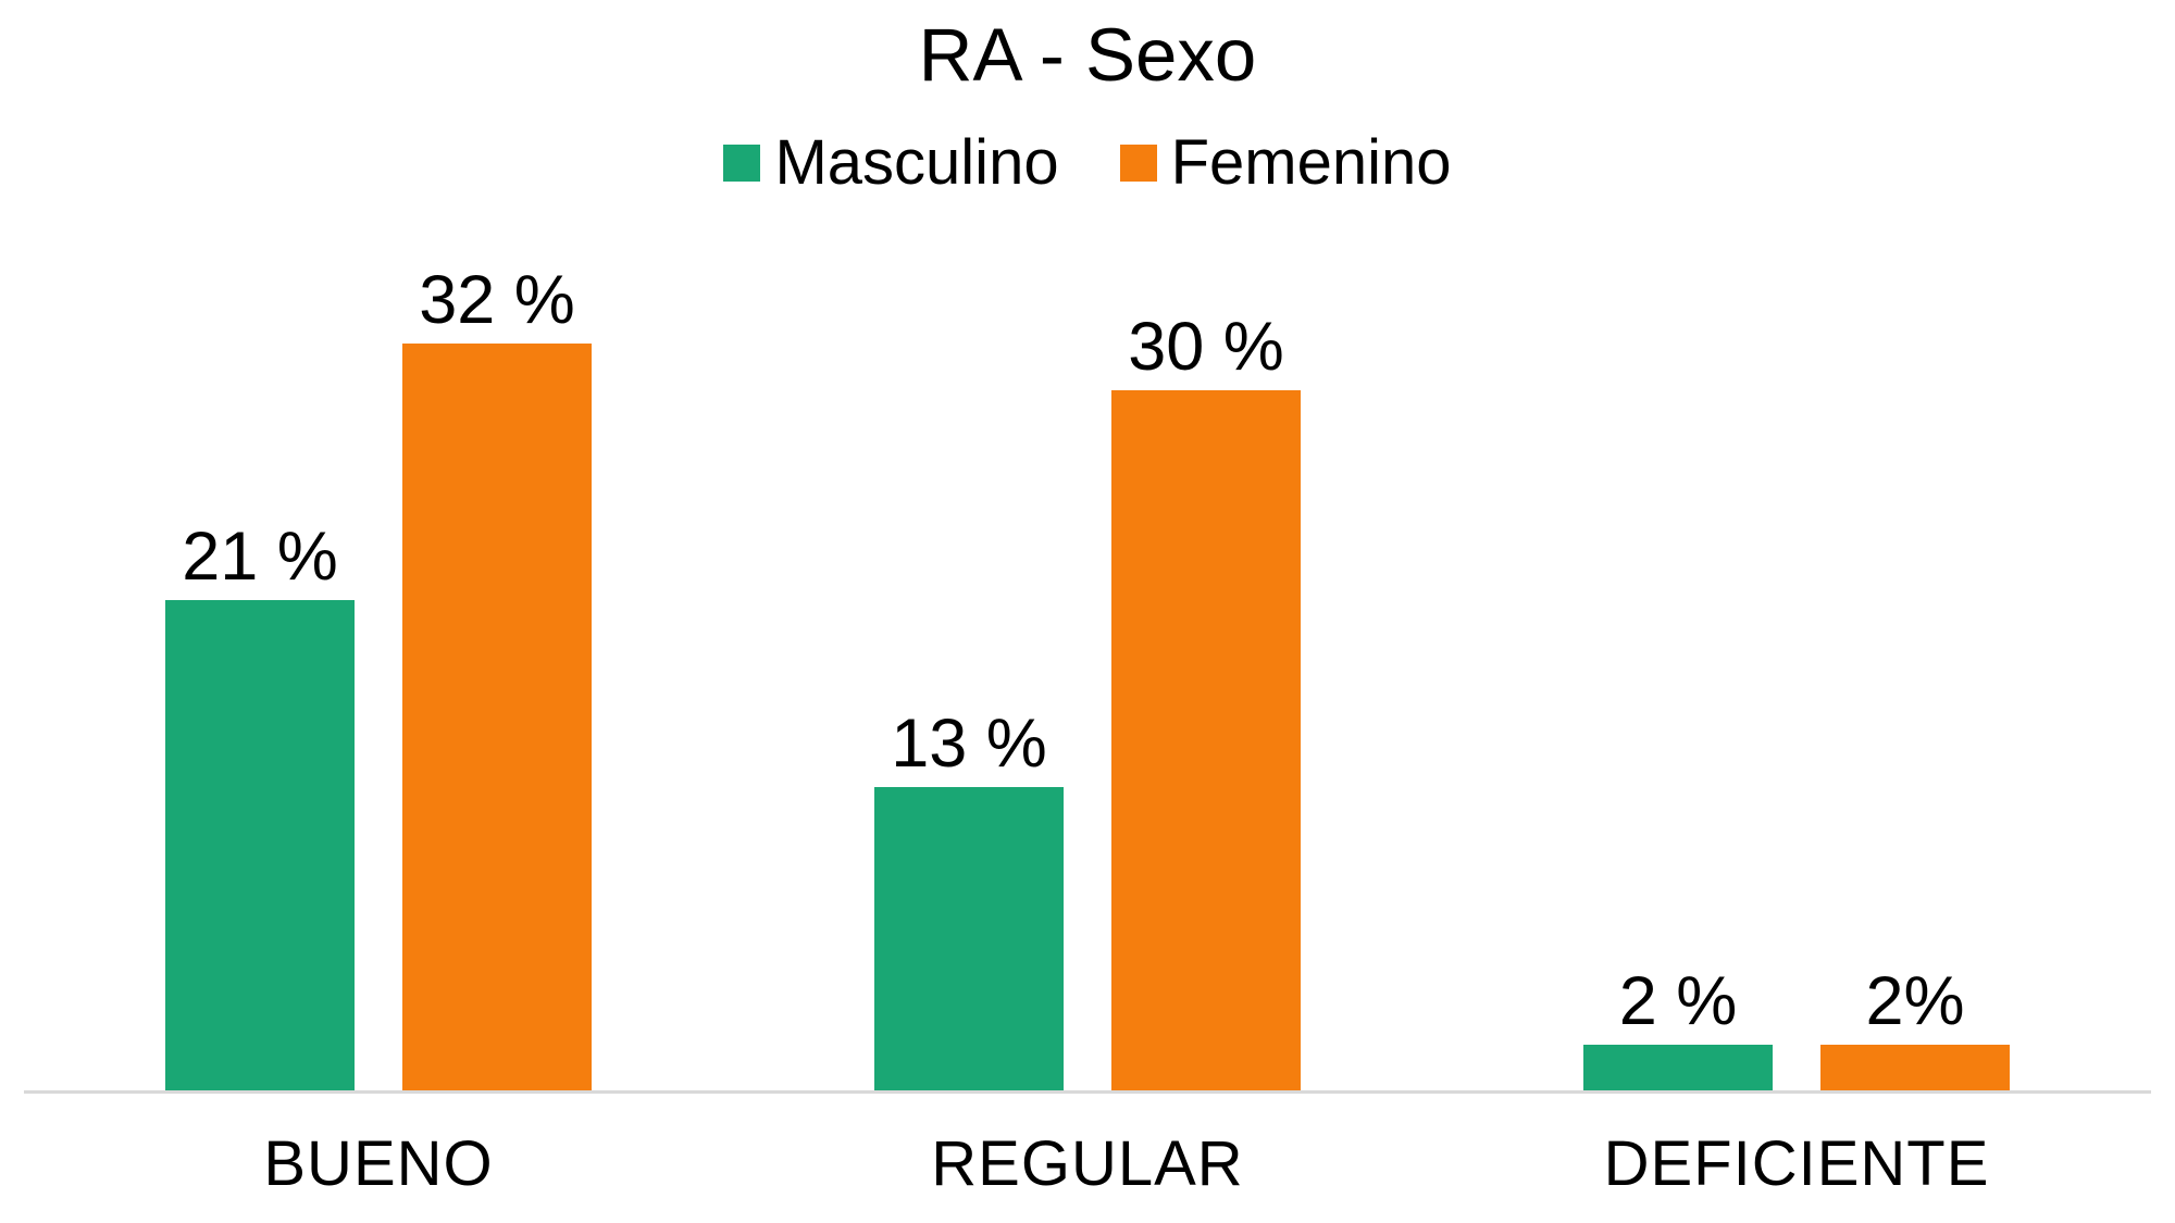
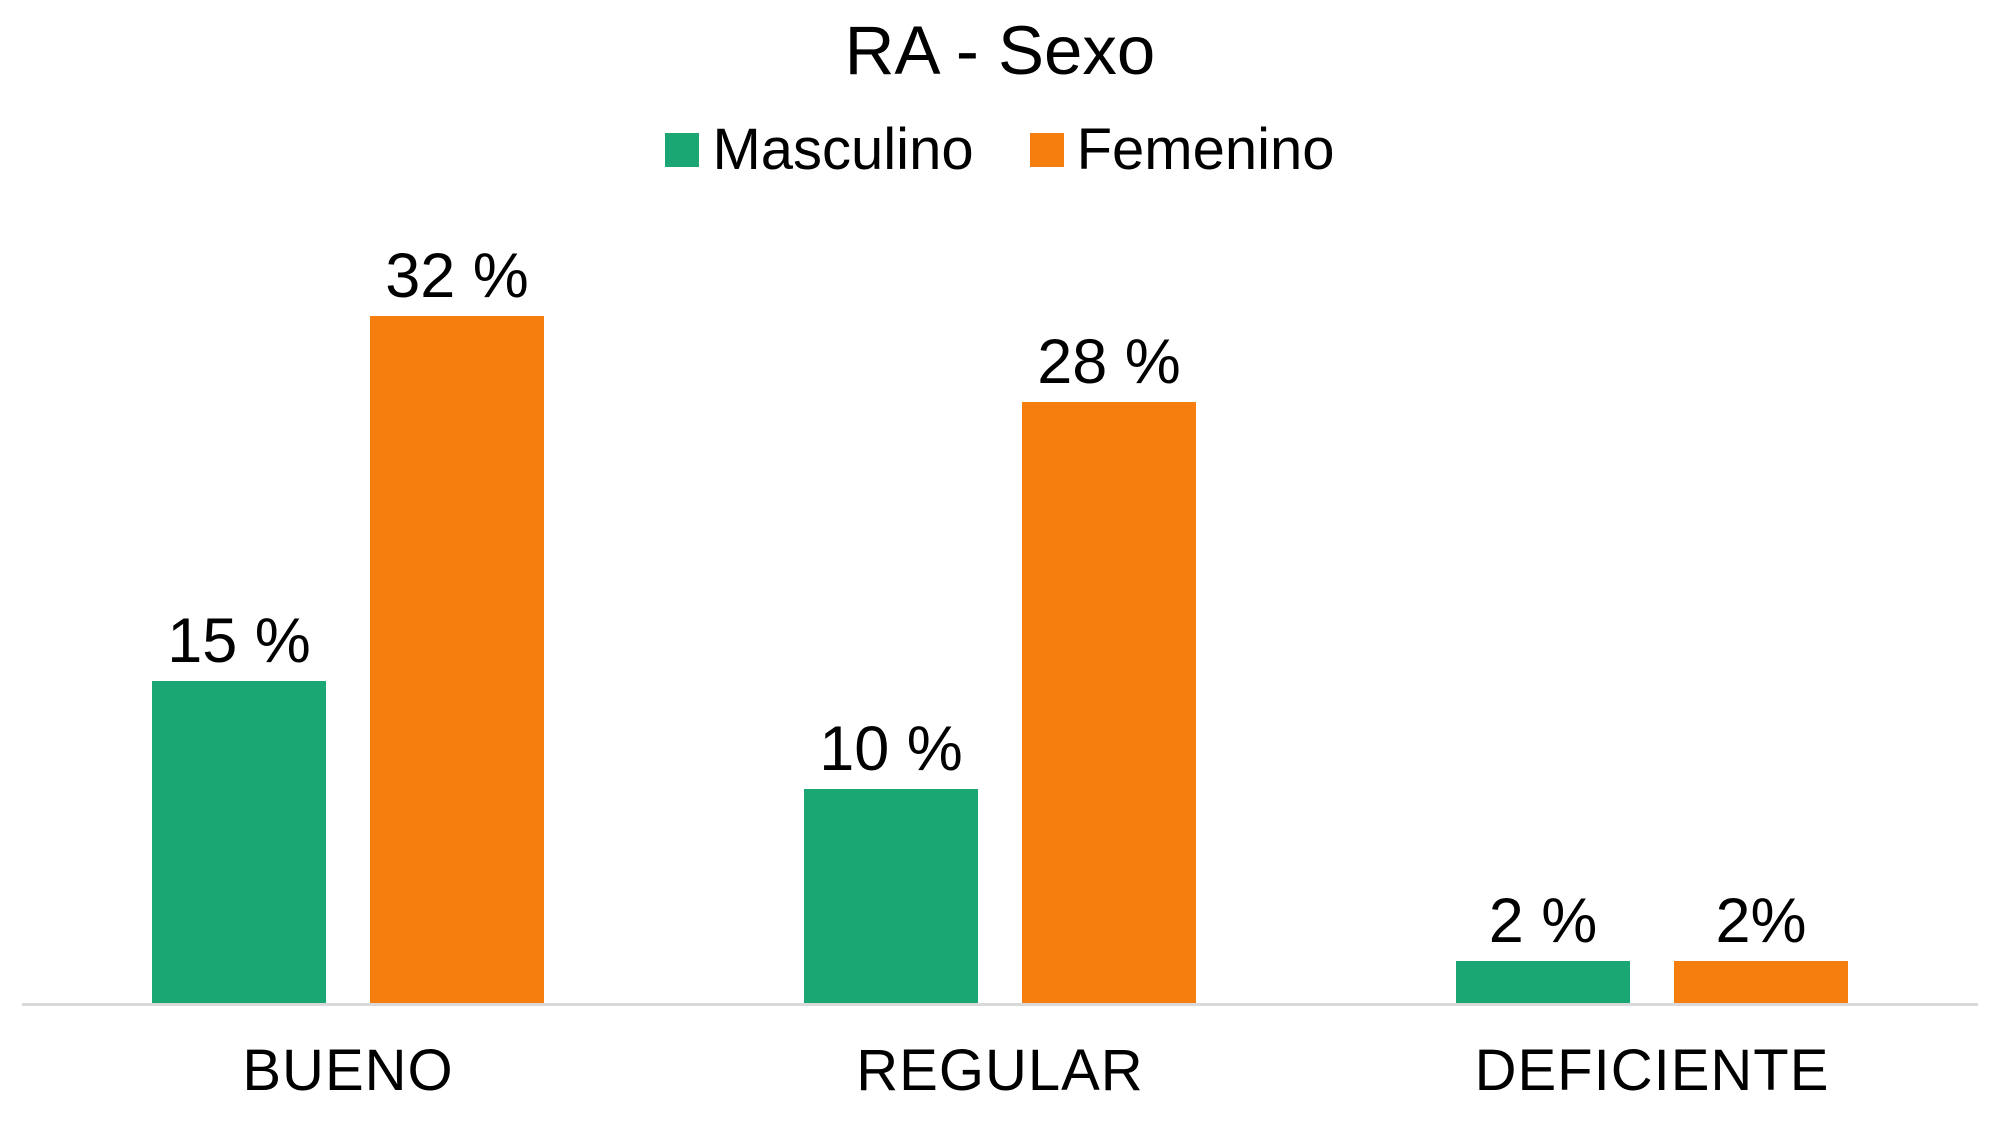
Masculino/BUENO: 21 -> 15
Masculino/REGULAR: 13 -> 10
Femenino/REGULAR: 30 -> 28
